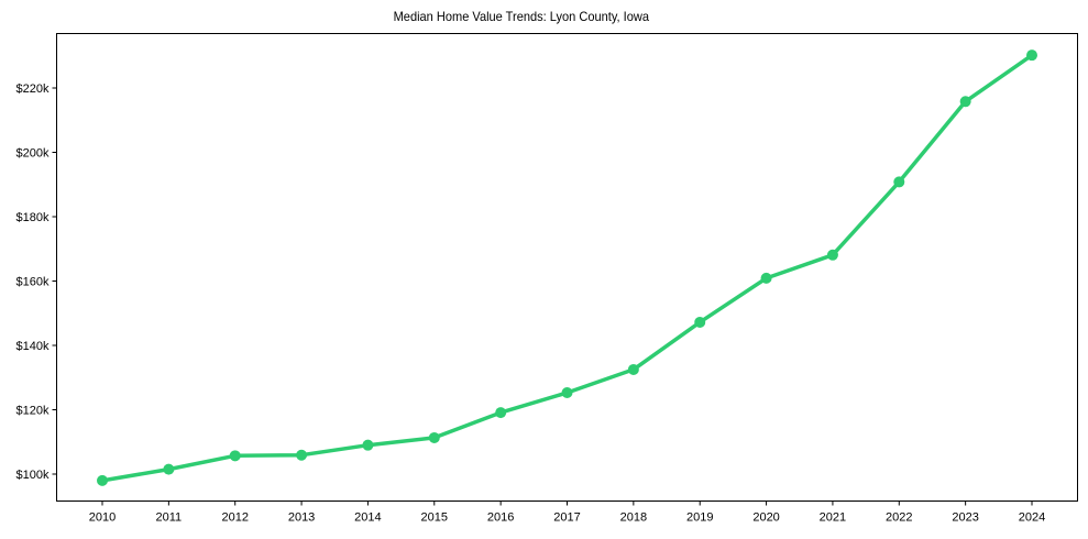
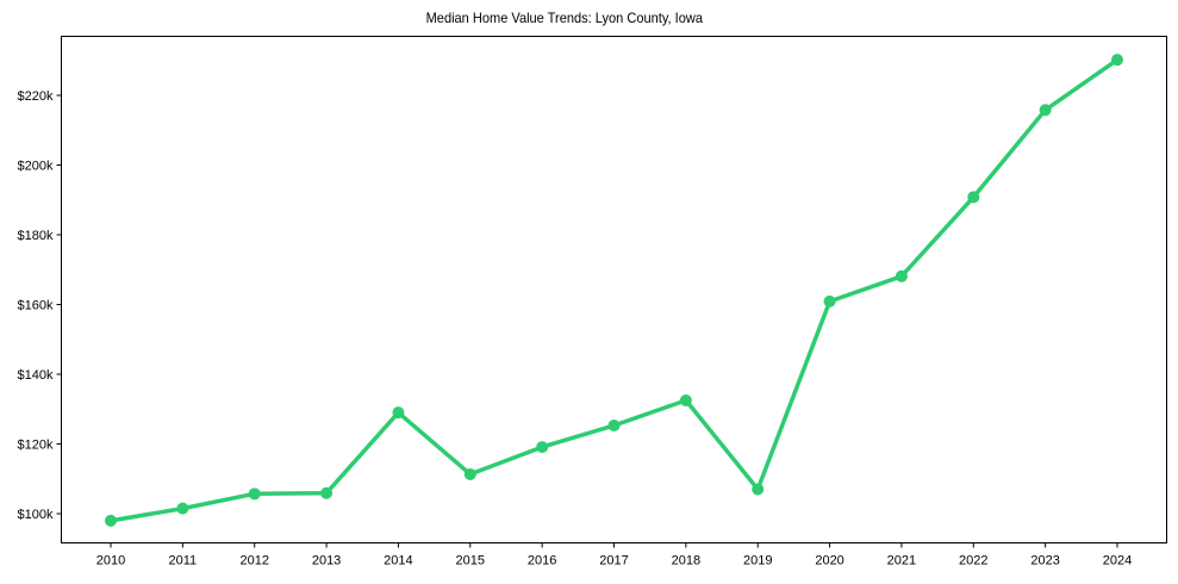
2014: $109k -> $129k
2019: $147k -> $107k
